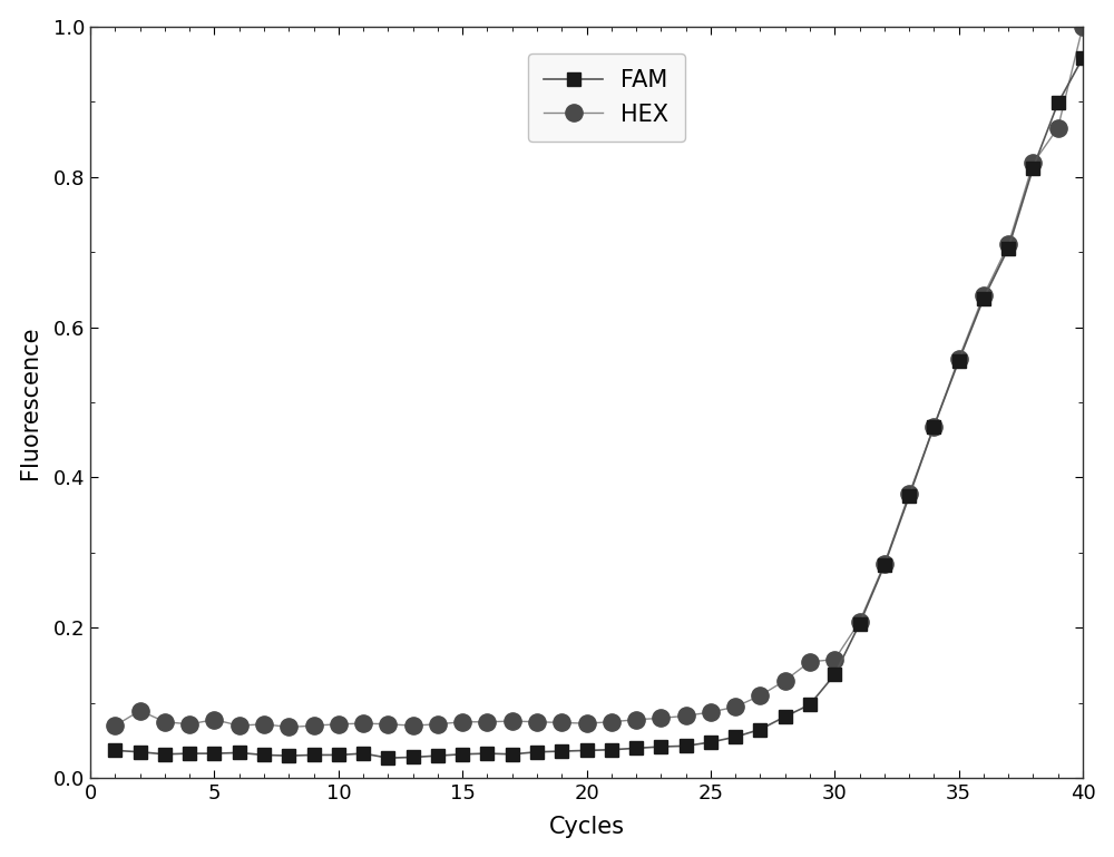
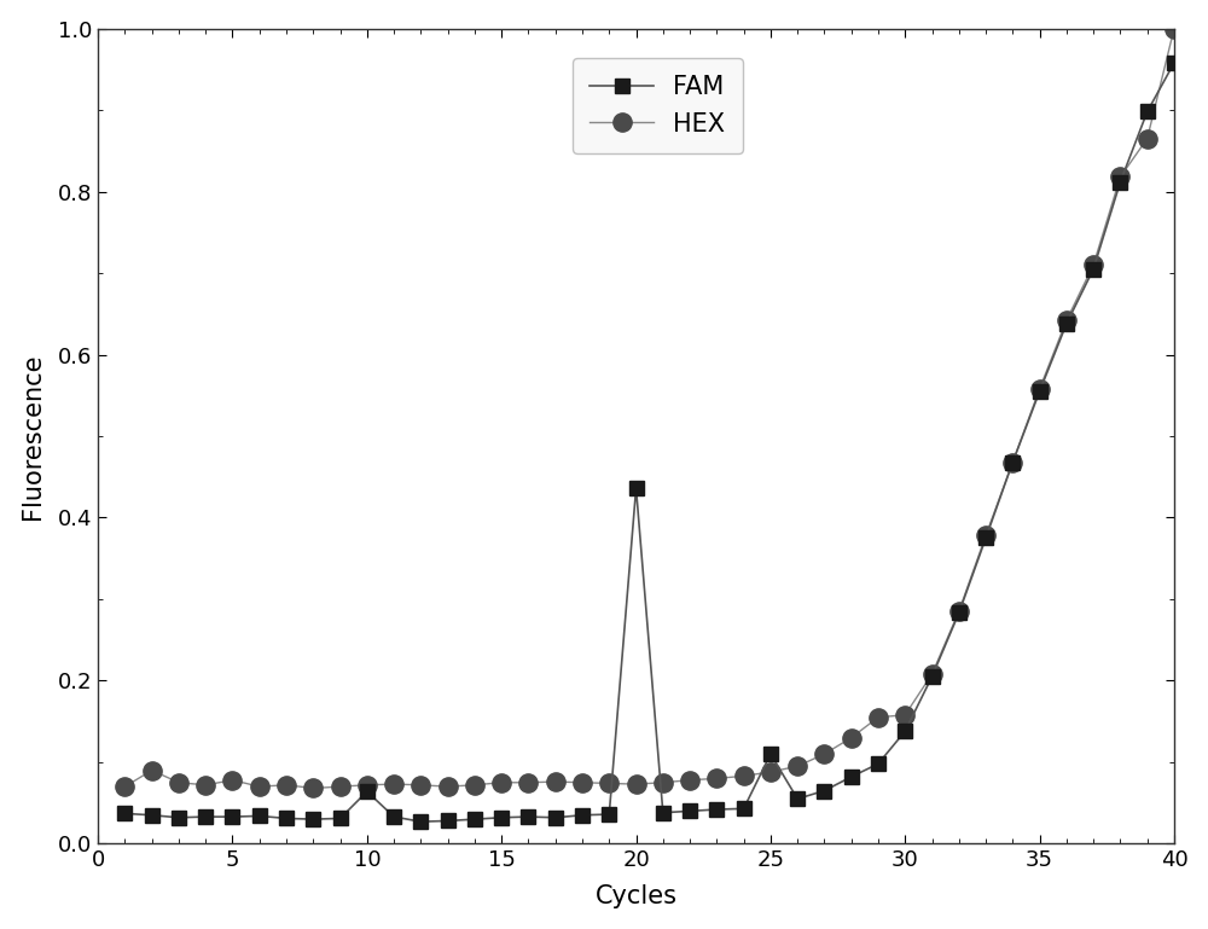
FAM/10: 0.031 -> 0.064
FAM/20: 0.037 -> 0.436
FAM/25: 0.048 -> 0.110
